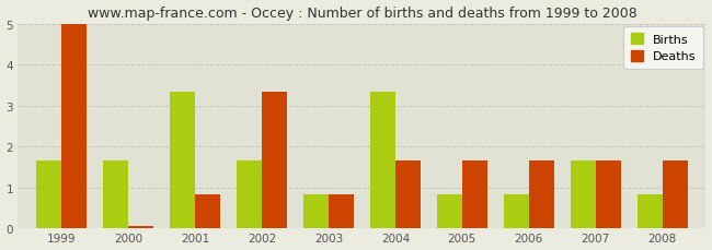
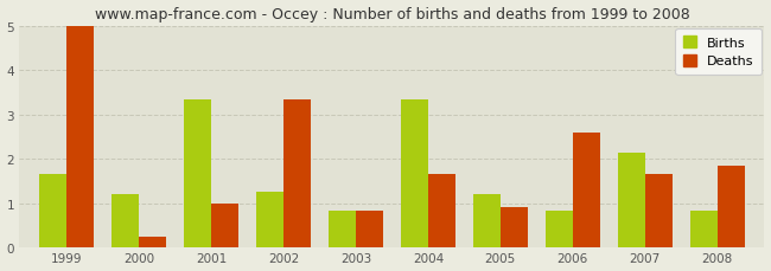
Births/2000: 1.67 -> 1.20
Deaths/2000: 0.05 -> 0.25
Deaths/2001: 0.83 -> 1.00
Births/2002: 1.67 -> 1.25
Births/2005: 0.83 -> 1.20
Deaths/2005: 1.67 -> 0.90
Deaths/2006: 1.67 -> 2.60
Births/2007: 1.67 -> 2.15
Deaths/2008: 1.67 -> 1.85
